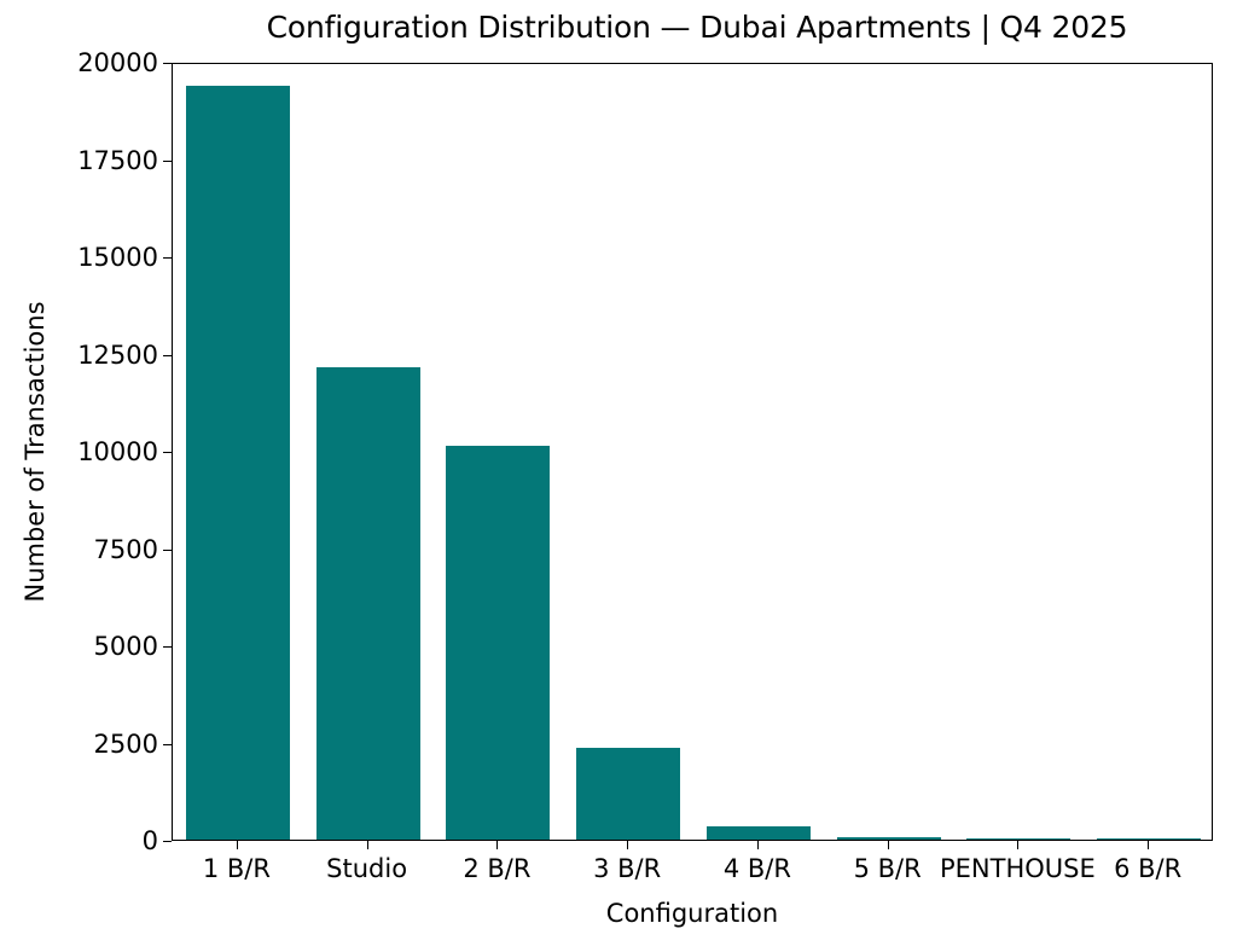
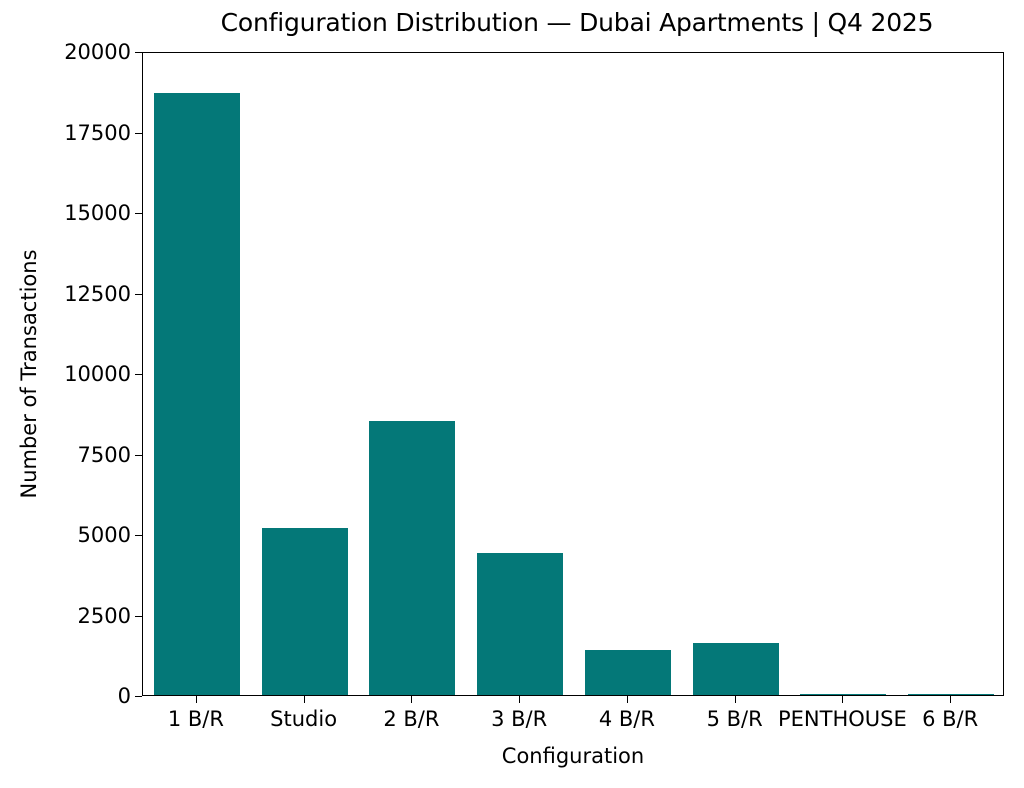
1 B/R: 19400 -> 18700
Studio: 12100 -> 5200
2 B/R: 10100 -> 8500
3 B/R: 2400 -> 4400
4 B/R: 300 -> 1400
5 B/R: 100 -> 1600
